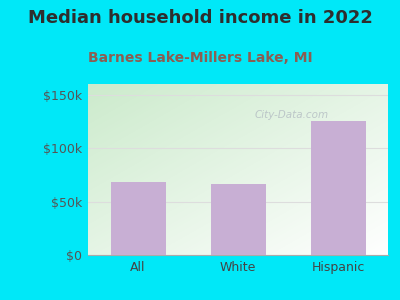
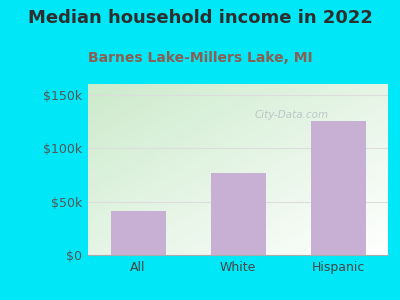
All: $68k -> $41k
White: $66k -> $77k
